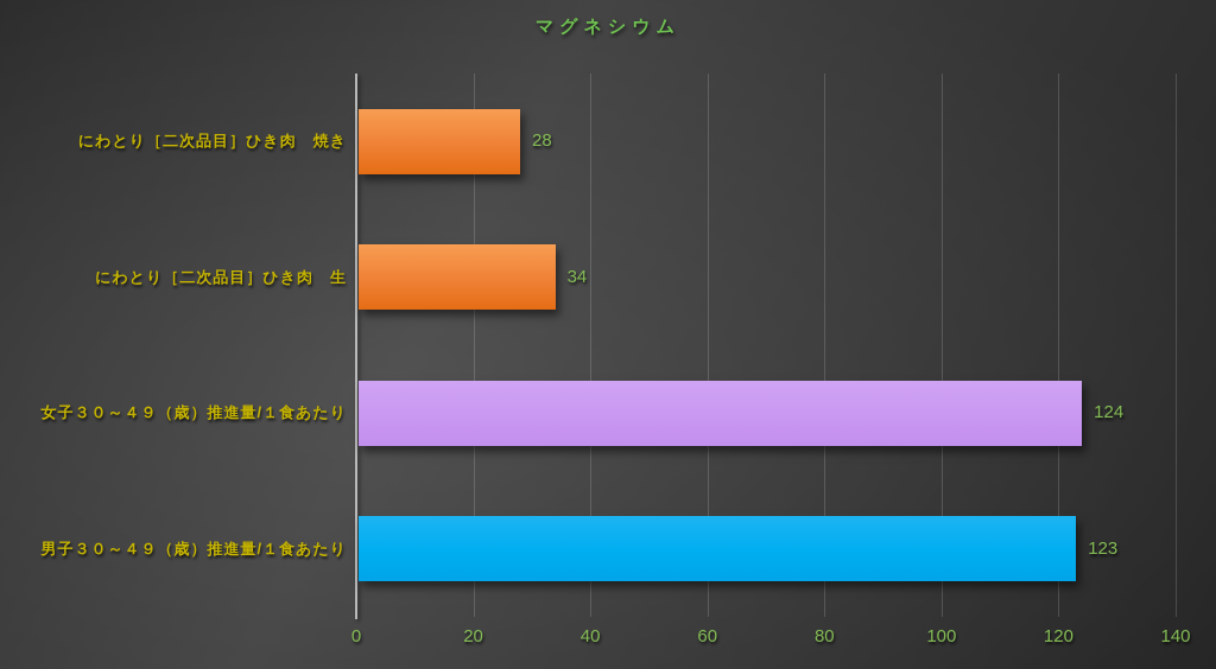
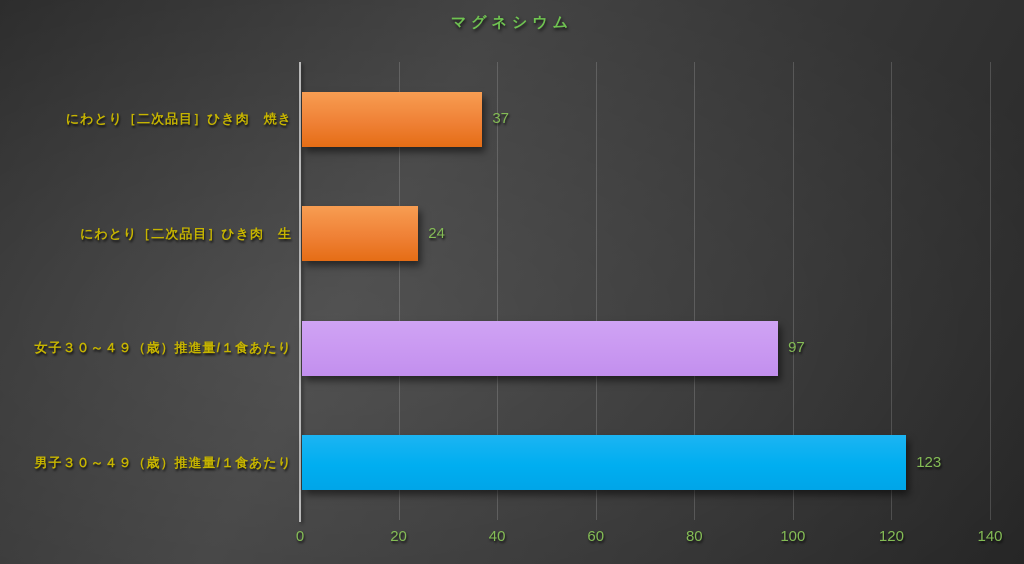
にわとり［二次品目］ひき肉 焼き: 28 -> 37
にわとり［二次品目］ひき肉 生: 34 -> 24
女子３０～４９（歳）推進量/１食あたり: 124 -> 97
